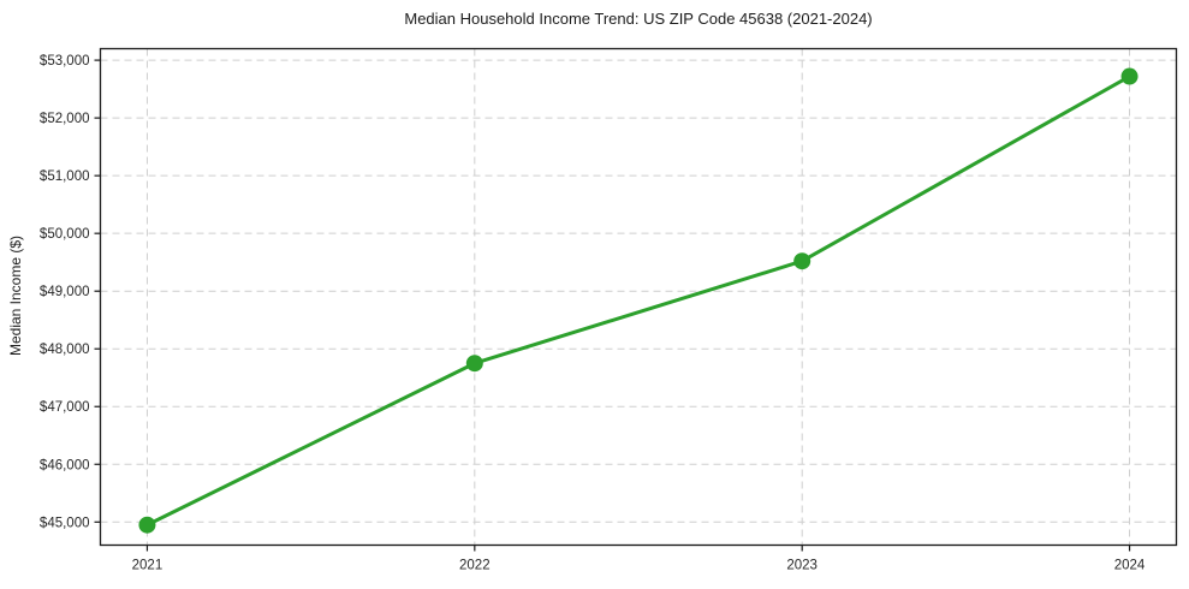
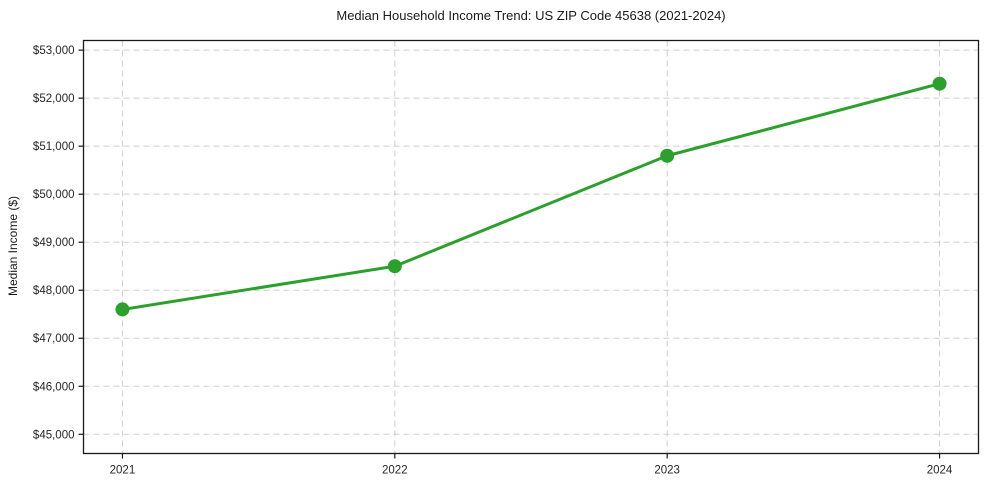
2021: $45000 -> $47600
2022: $47800 -> $48500
2023: $49500 -> $50800
2024: $52700 -> $52300
